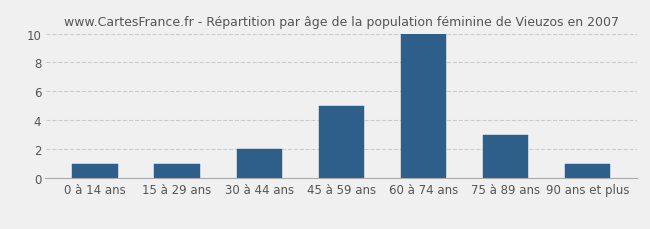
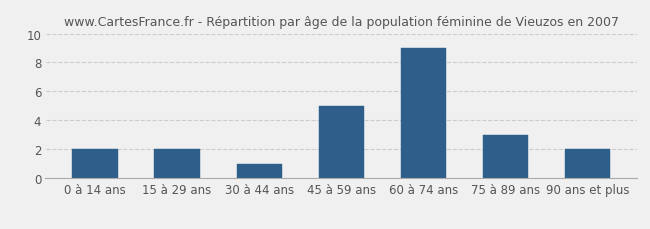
0 à 14 ans: 1 -> 2
15 à 29 ans: 1 -> 2
30 à 44 ans: 2 -> 1
60 à 74 ans: 10 -> 9
90 ans et plus: 1 -> 2
